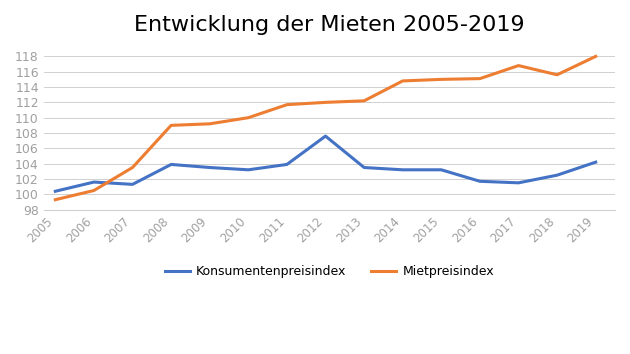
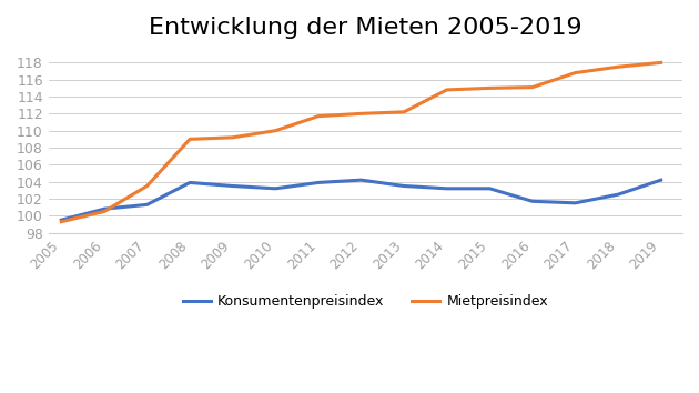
Konsumentenpreisindex/2005: 100.4 -> 99.5
Konsumentenpreisindex/2006: 101.6 -> 100.8
Konsumentenpreisindex/2012: 107.6 -> 104.2
Mietpreisindex/2018: 115.6 -> 117.5
